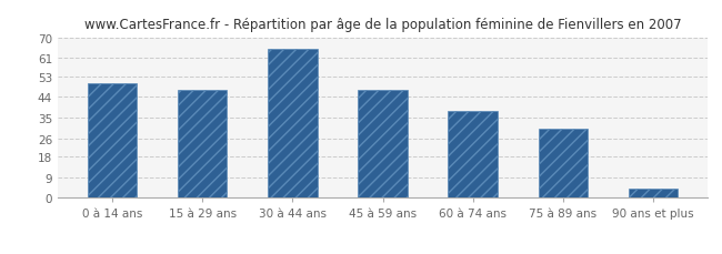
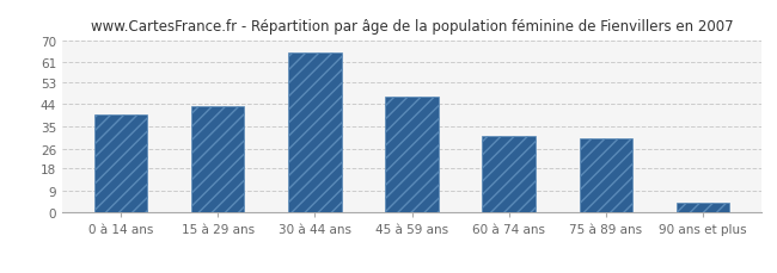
0 à 14 ans: 50 -> 40
15 à 29 ans: 47 -> 43
60 à 74 ans: 38 -> 31
